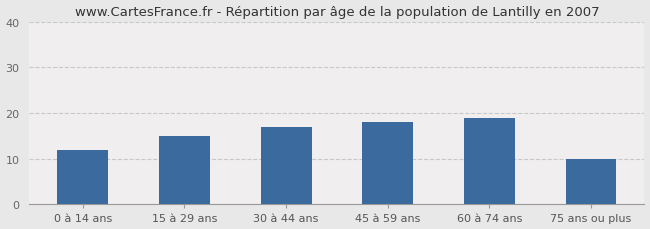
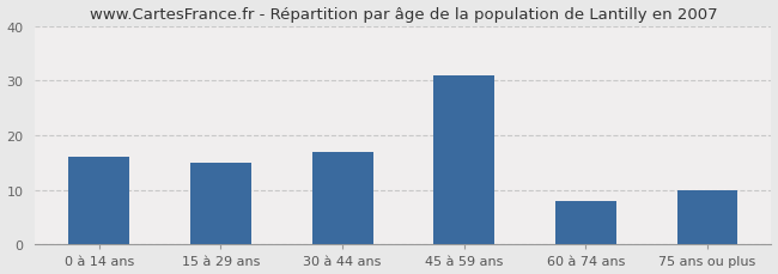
0 à 14 ans: 12 -> 16
45 à 59 ans: 18 -> 31
60 à 74 ans: 19 -> 8
